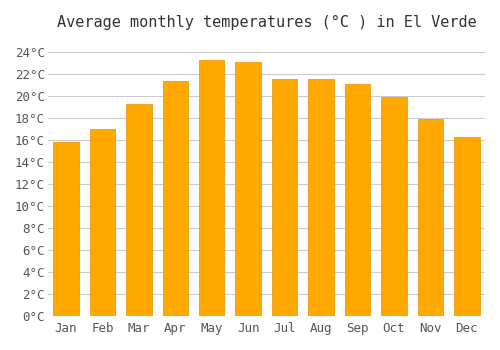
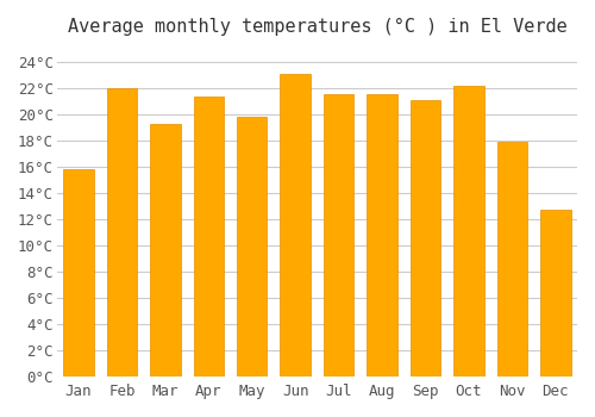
Feb: 17.0°C -> 22.0°C
May: 23.3°C -> 19.8°C
Oct: 19.9°C -> 22.2°C
Dec: 16.3°C -> 12.7°C
